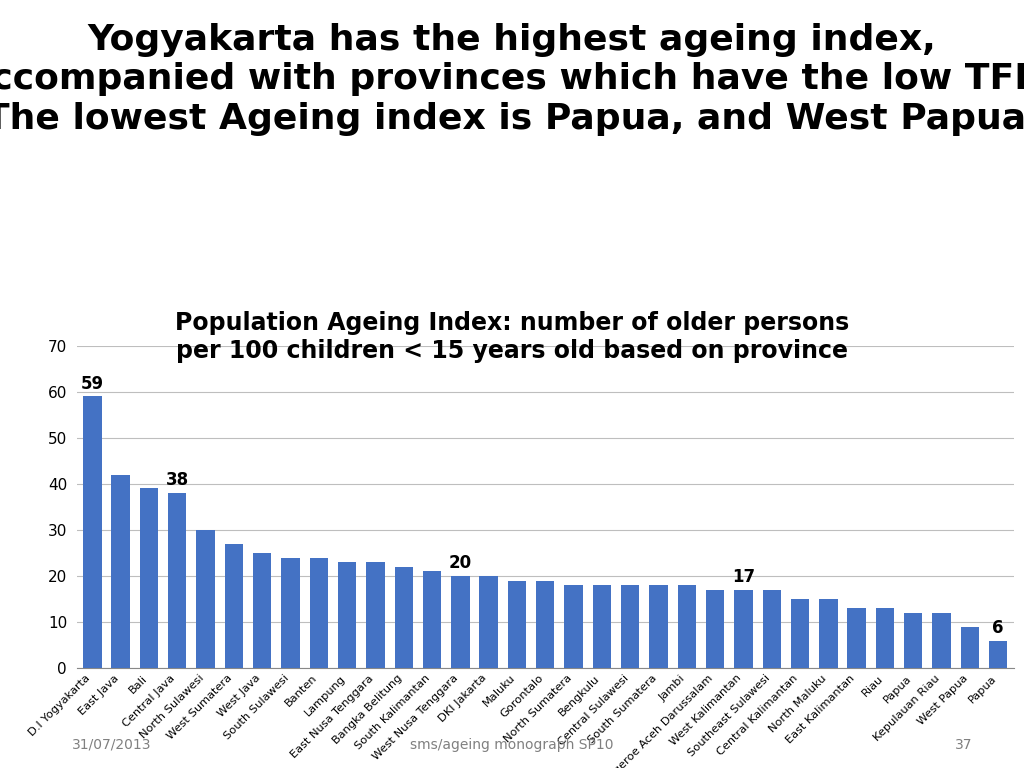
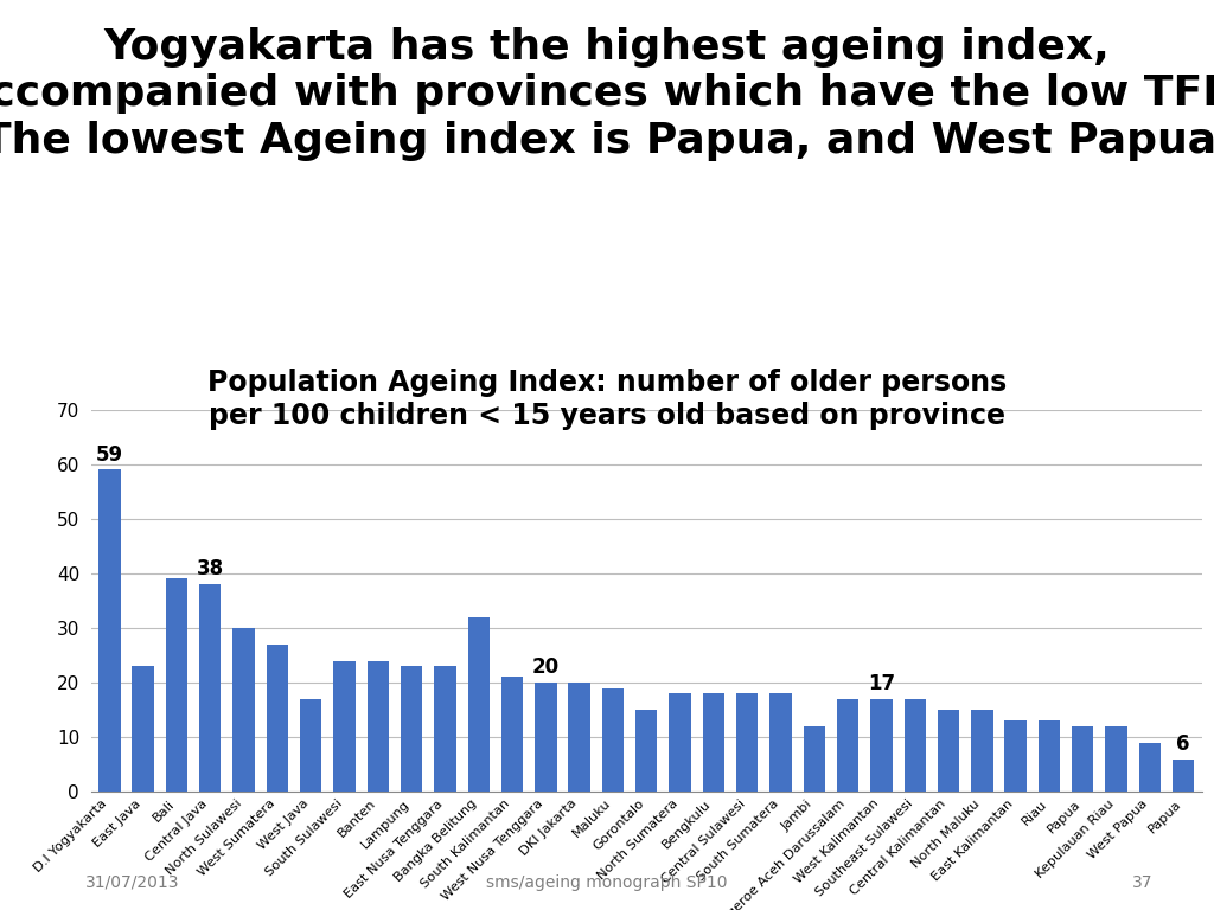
East Java: 42 -> 23
West Java: 25 -> 17
Bangka Belitung: 22 -> 32
Gorontalo: 19 -> 15
Jambi: 18 -> 12
